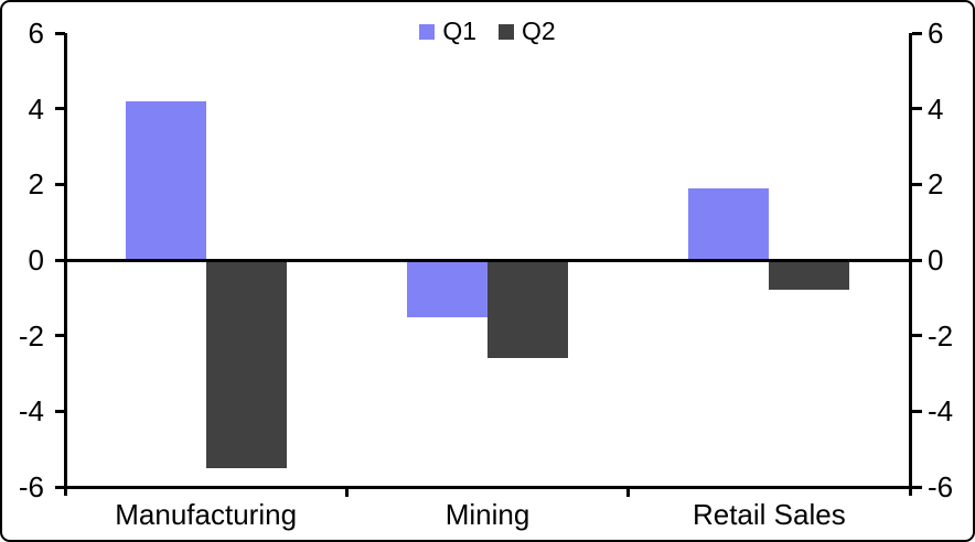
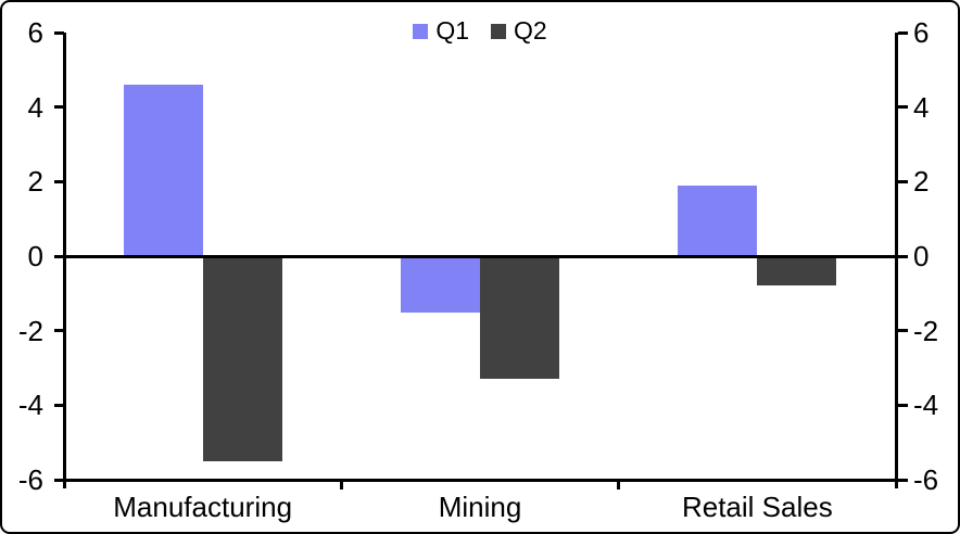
Q1/Manufacturing: 4.2 -> 4.6
Q2/Mining: -2.6 -> -3.3
